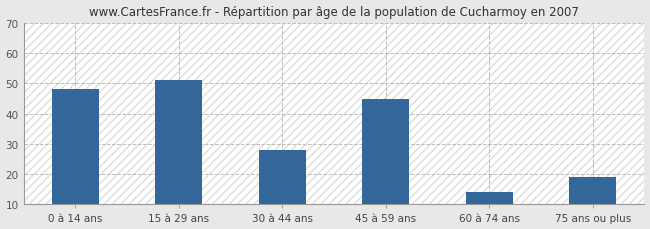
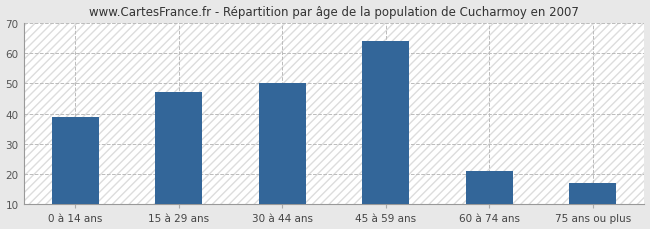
0 à 14 ans: 48 -> 39
15 à 29 ans: 51 -> 47
30 à 44 ans: 28 -> 50
45 à 59 ans: 45 -> 64
60 à 74 ans: 14 -> 21
75 ans ou plus: 19 -> 17
